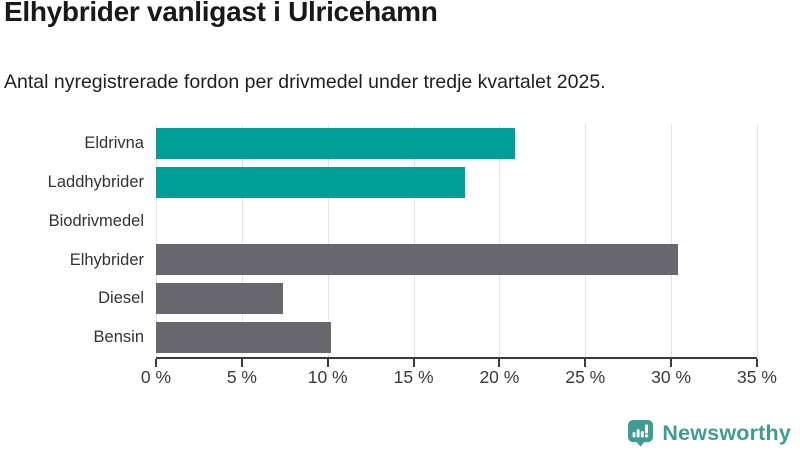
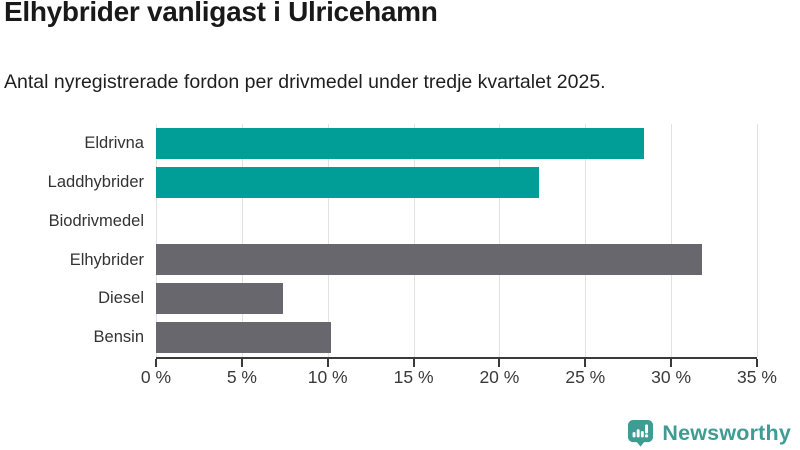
Eldrivna: 20.9% -> 28.4%
Laddhybrider: 18.0% -> 22.3%
Elhybrider: 30.4% -> 31.8%
